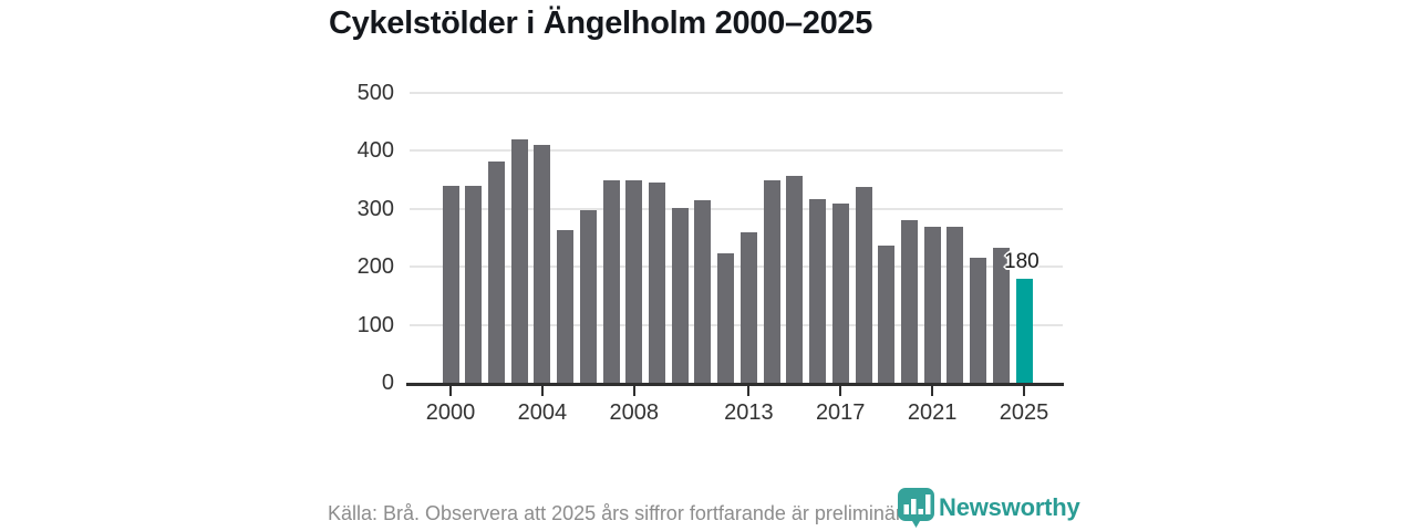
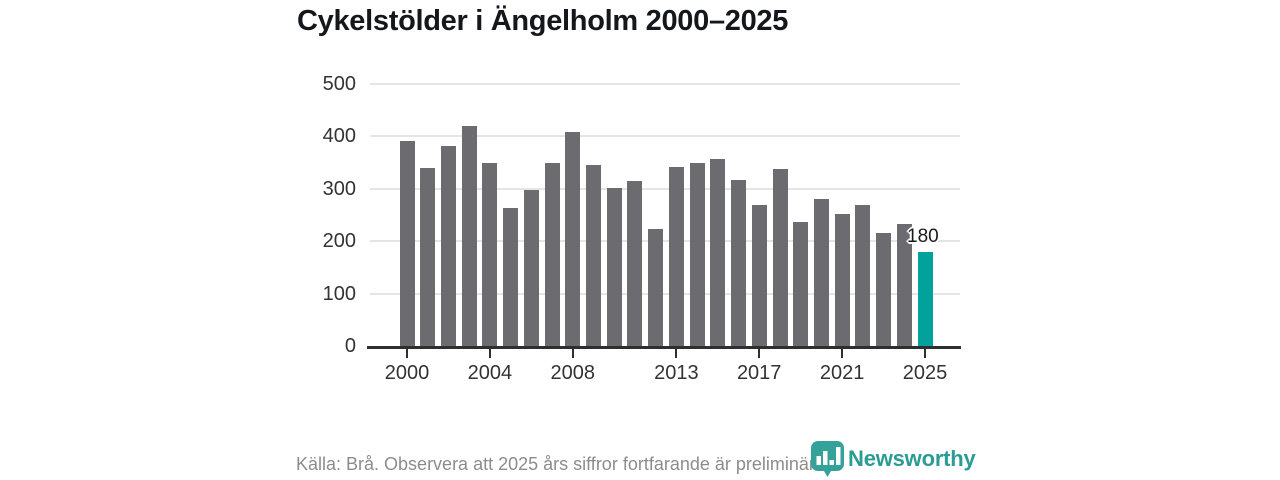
2000: 340 -> 390
2004: 410 -> 350
2008: 350 -> 410
2013: 260 -> 340
2017: 310 -> 270
2021: 270 -> 250
